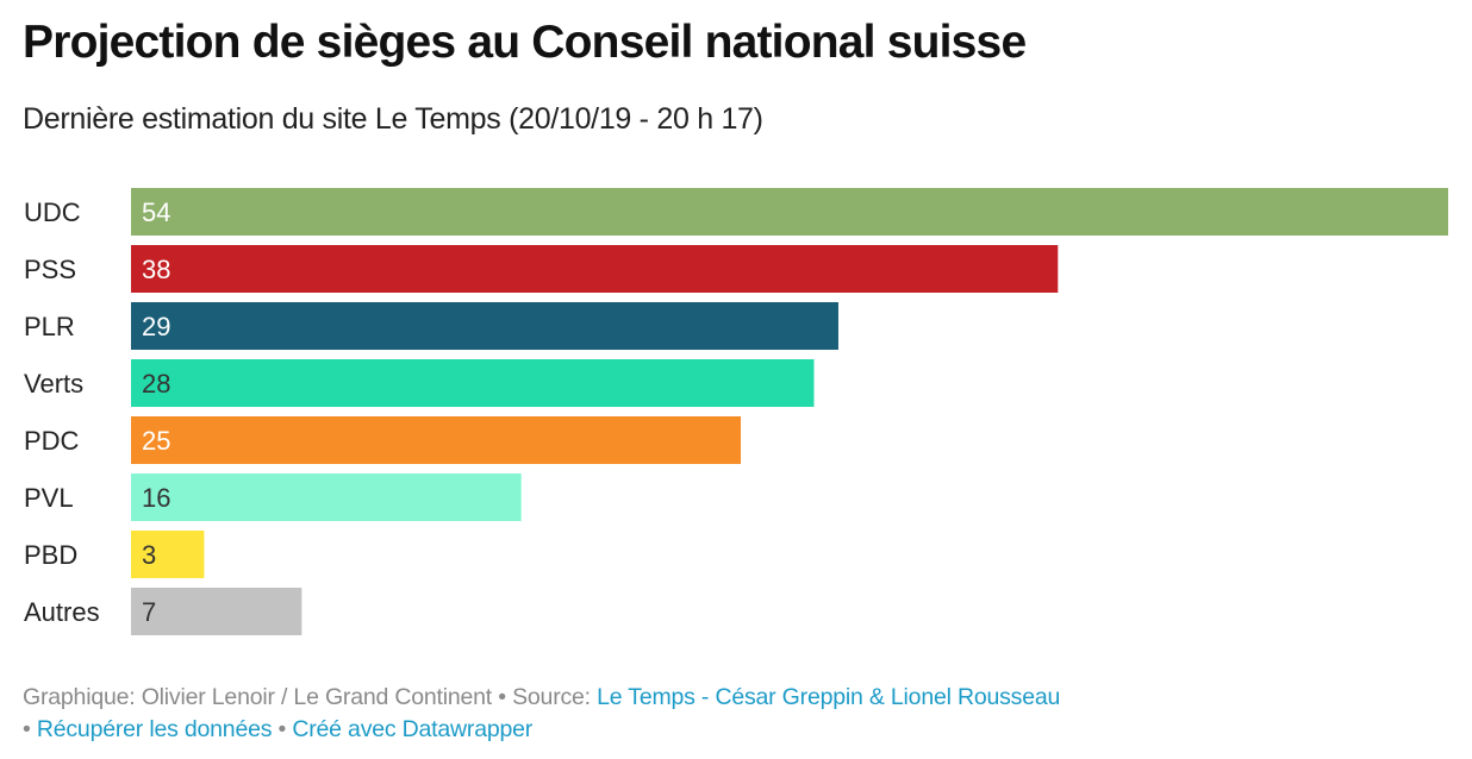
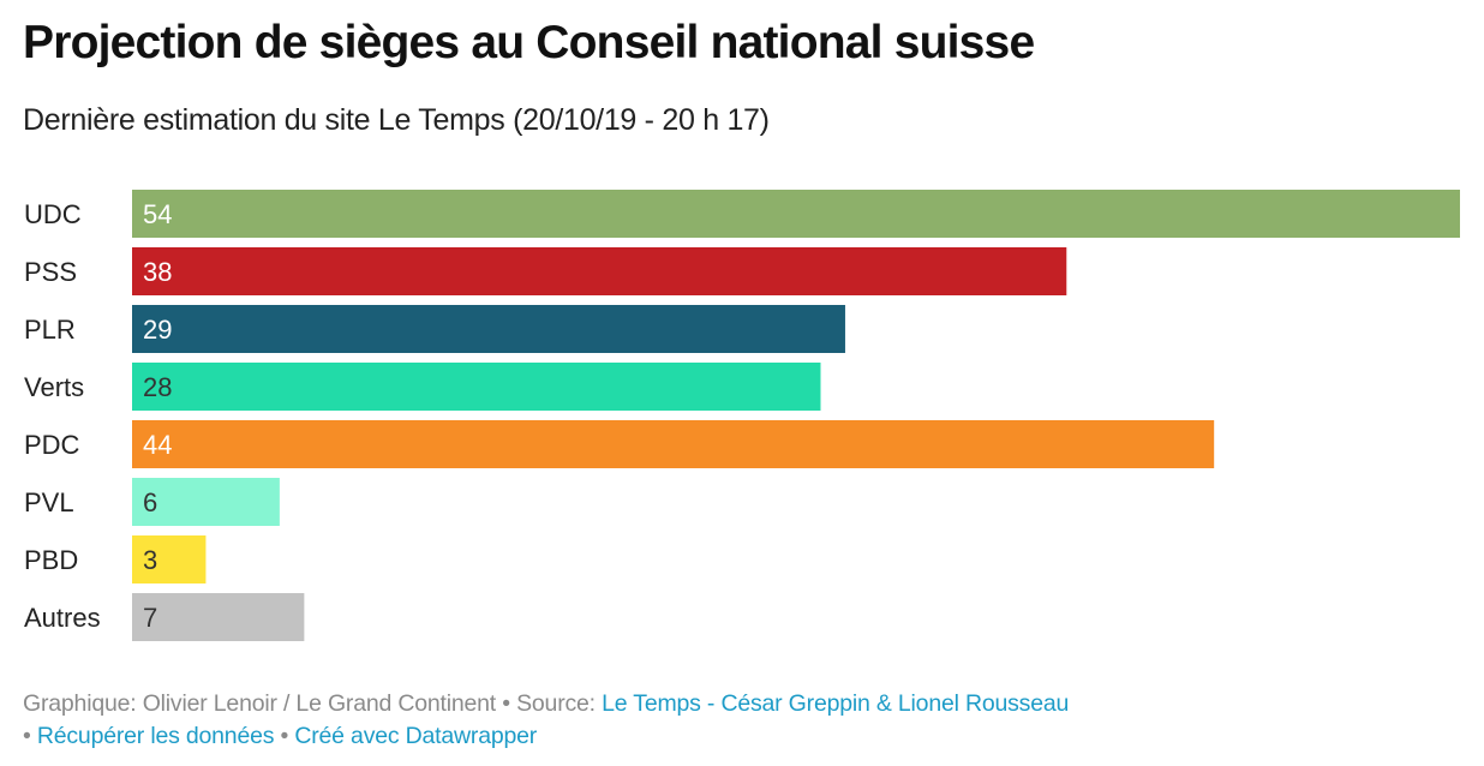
PDC: 25 -> 44
PVL: 16 -> 6
